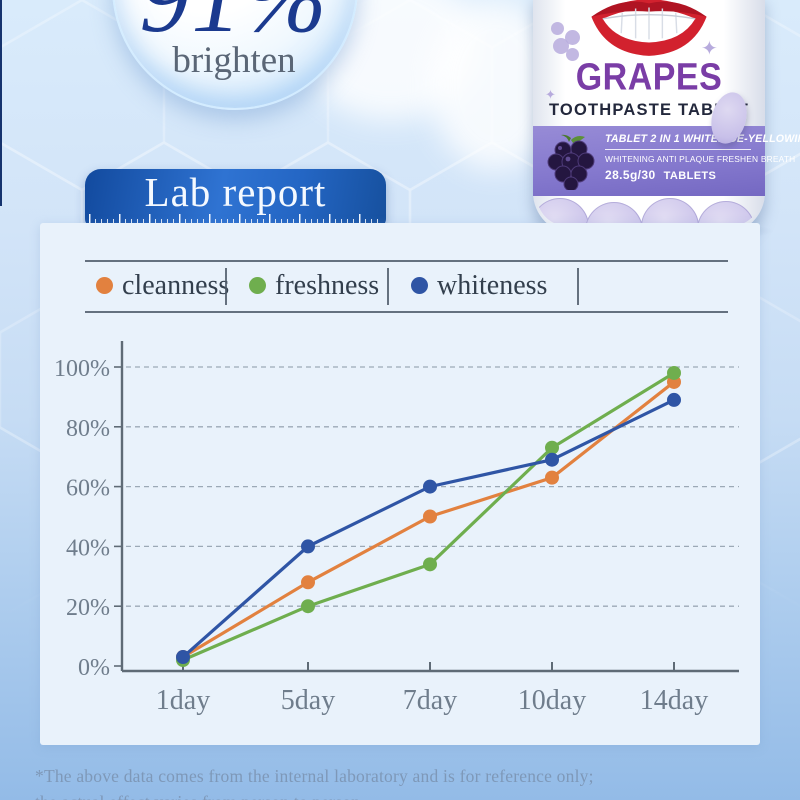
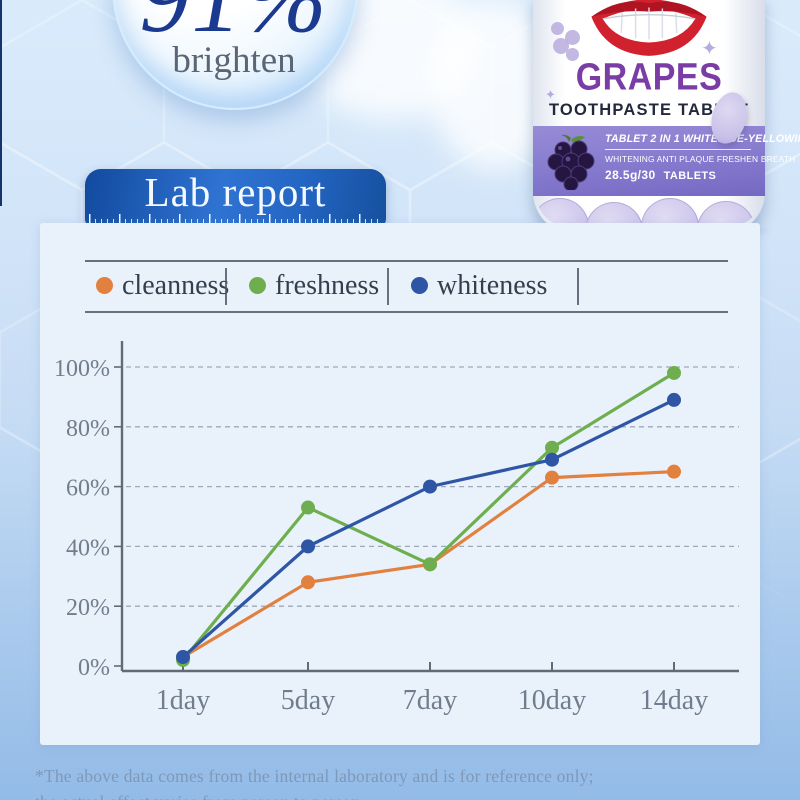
freshness/5day: 20% -> 53%
cleanness/7day: 50% -> 34%
cleanness/14day: 95% -> 65%
